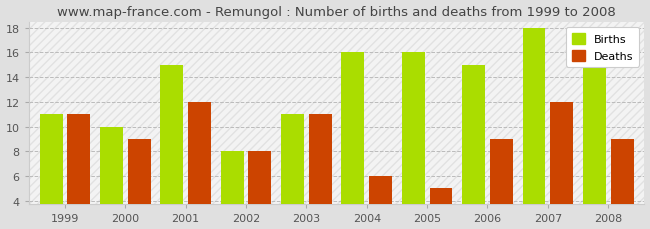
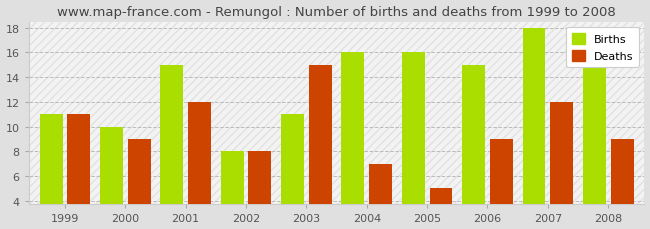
Deaths/2003: 11 -> 15
Deaths/2004: 6 -> 7
